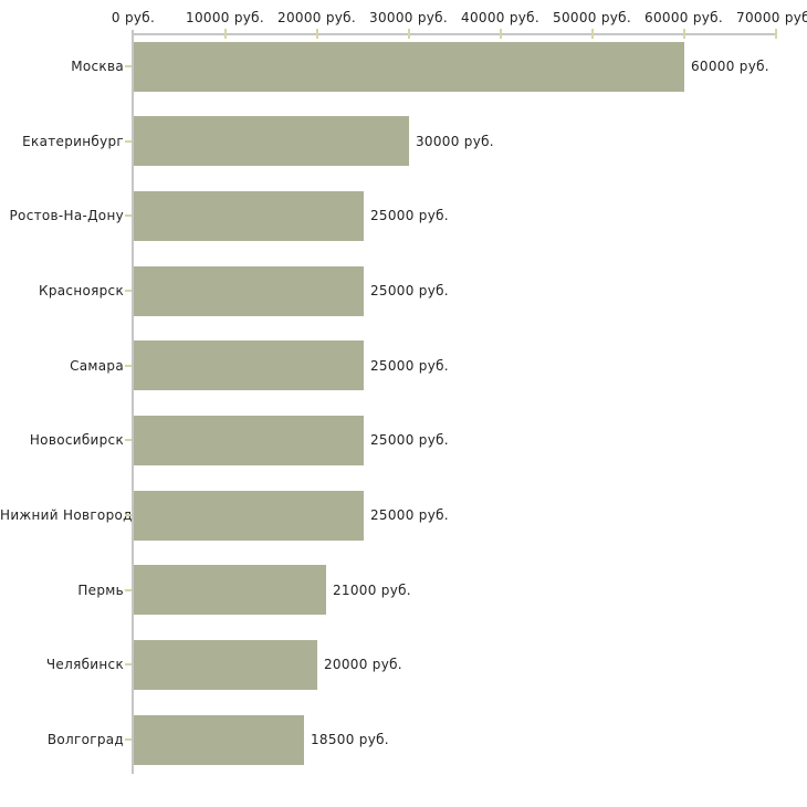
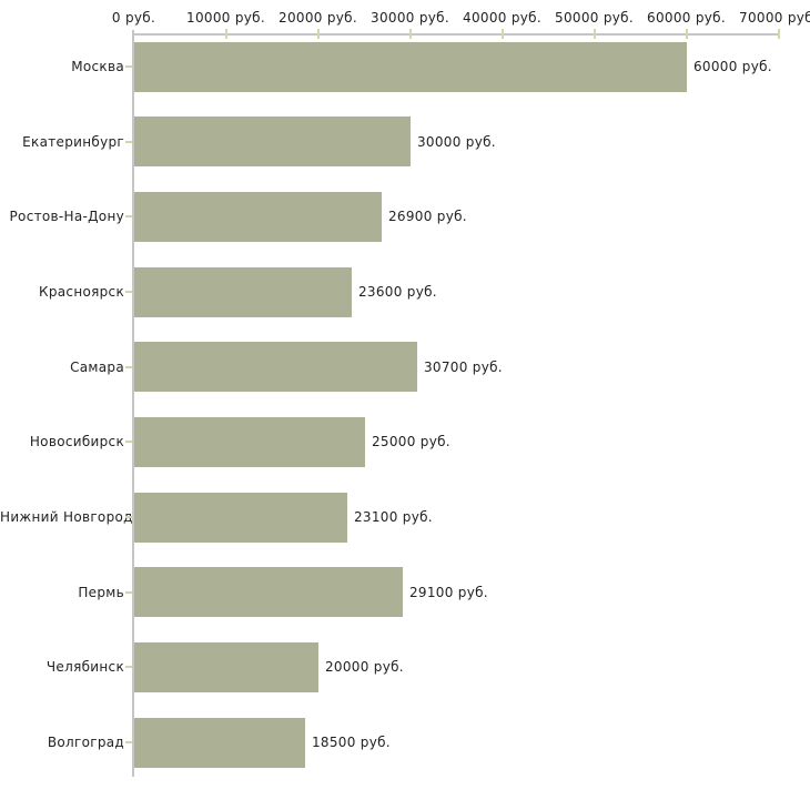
Ростов-На-Дону: 25000 -> 26900
Красноярск: 25000 -> 23600
Самара: 25000 -> 30700
Нижний Новгород: 25000 -> 23100
Пермь: 21000 -> 29100
